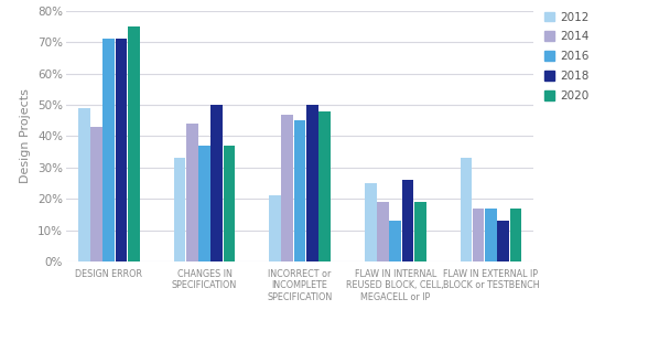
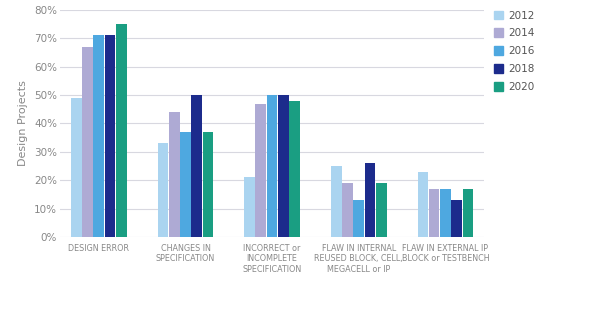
2014/DESIGN ERROR: 43% -> 67%
2016/INCORRECT or INCOMPLETE SPECIFICATION: 45% -> 50%
2012/FLAW IN EXTERNAL IP BLOCK or TESTBENCH: 33% -> 23%
